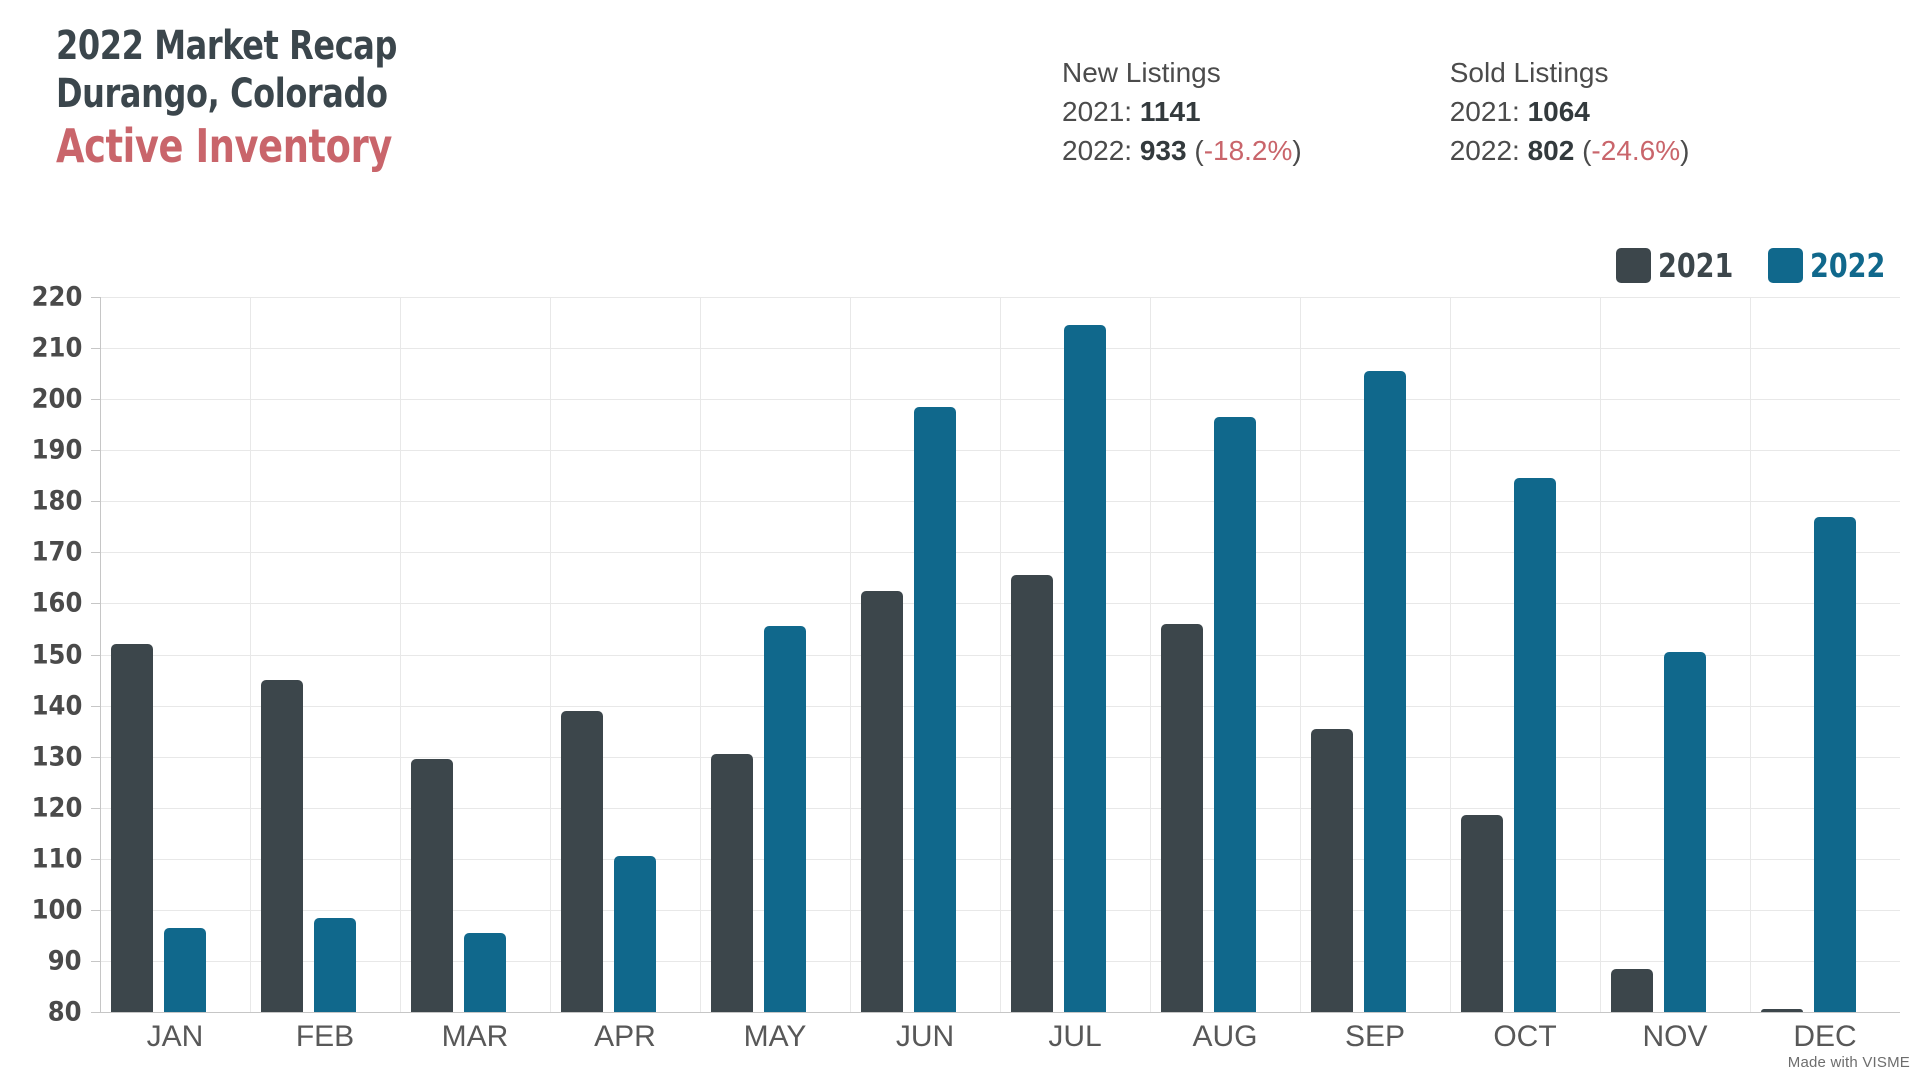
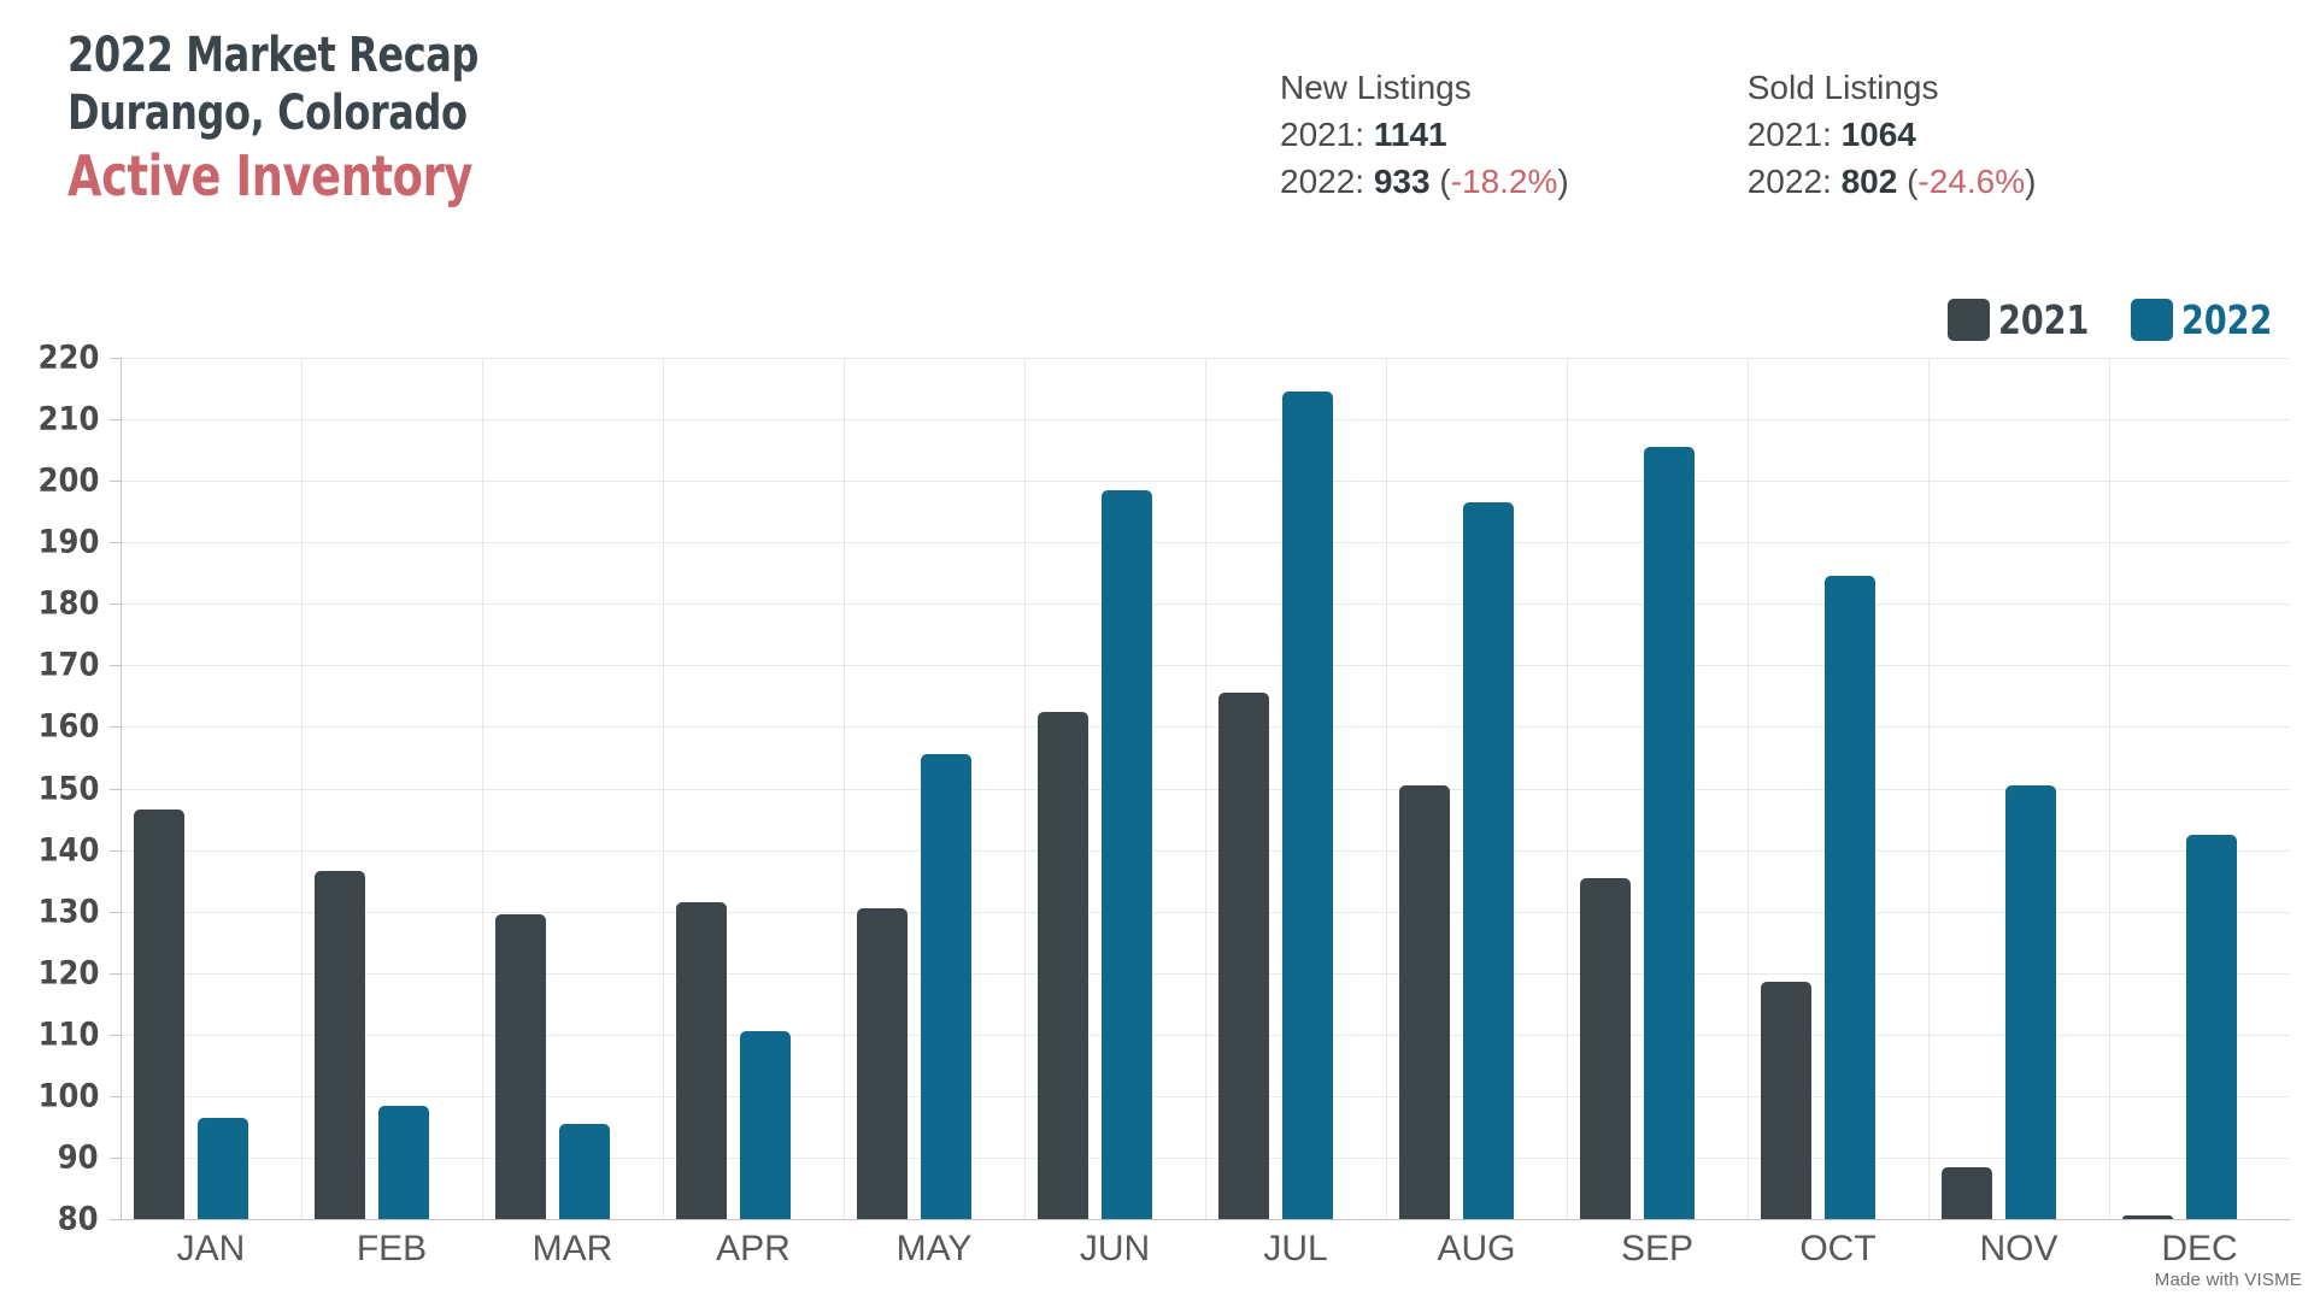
2021/JAN: 152 -> 146
2021/FEB: 145 -> 136
2021/APR: 139 -> 132
2021/AUG: 156 -> 150
2022/DEC: 177 -> 142
